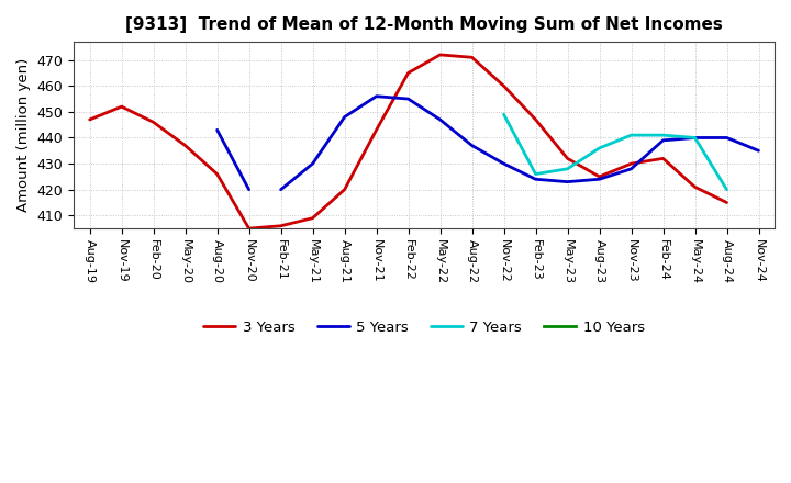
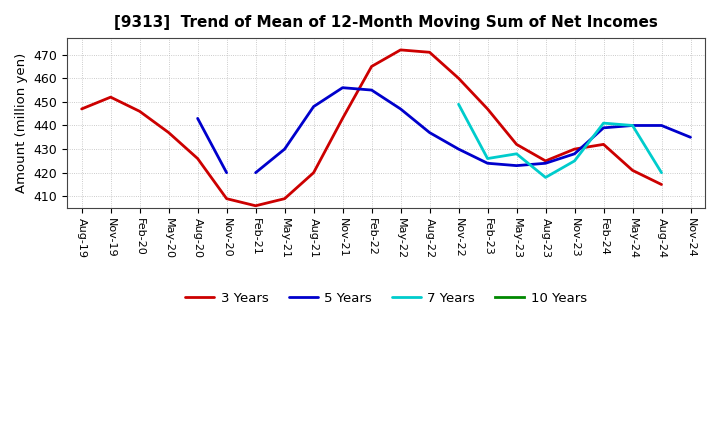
3 Years/Nov-20: 405 -> 409
7 Years/Aug-23: 436 -> 418
7 Years/Nov-23: 441 -> 425
